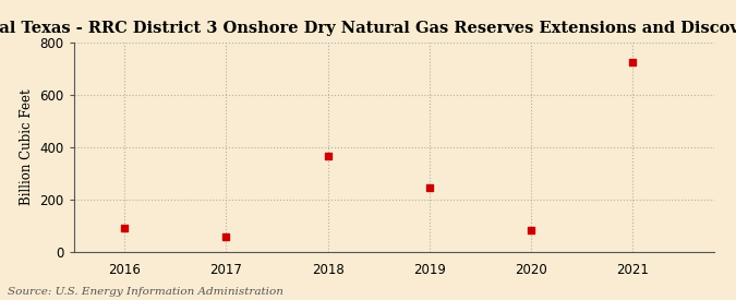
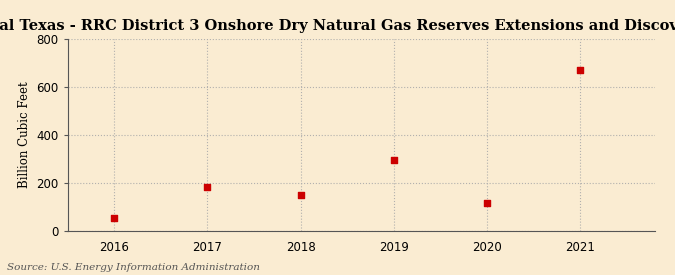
2016: 90 -> 55
2017: 60 -> 182
2018: 365 -> 148
2019: 245 -> 293
2020: 85 -> 115
2021: 725 -> 670
